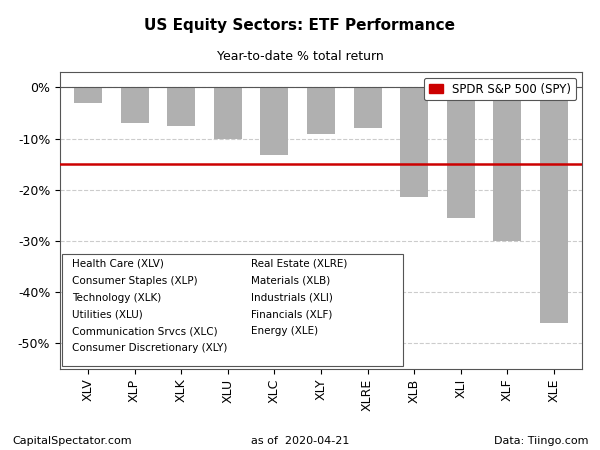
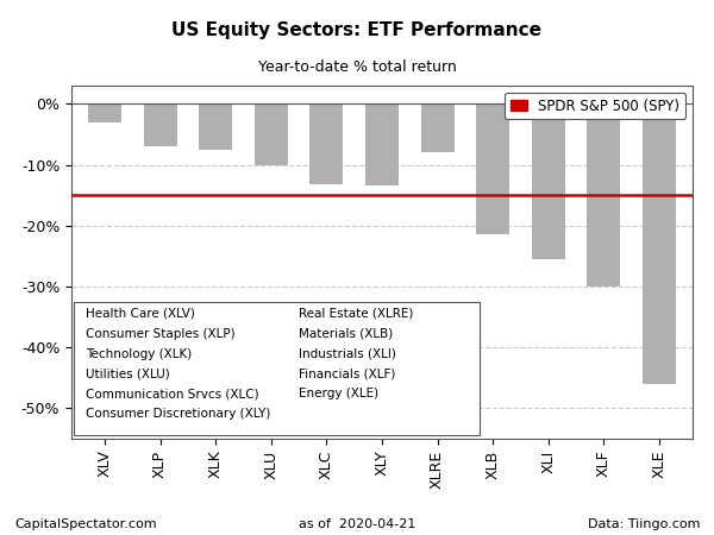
XLY: -9.2% -> -13.5%
